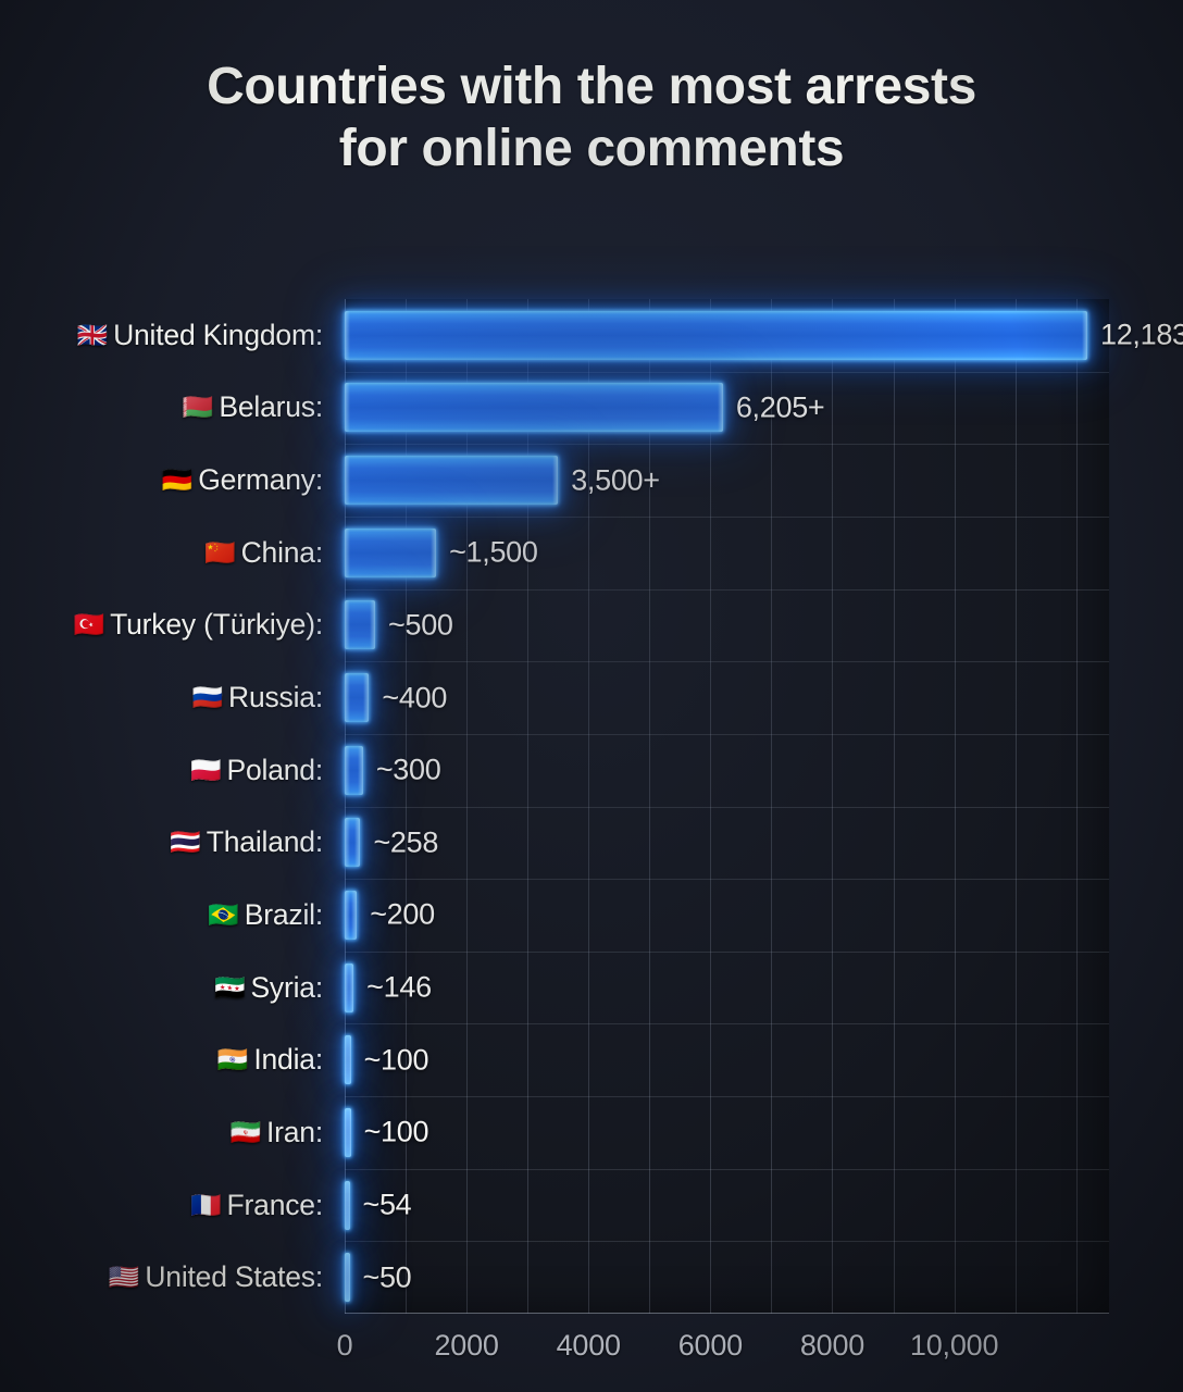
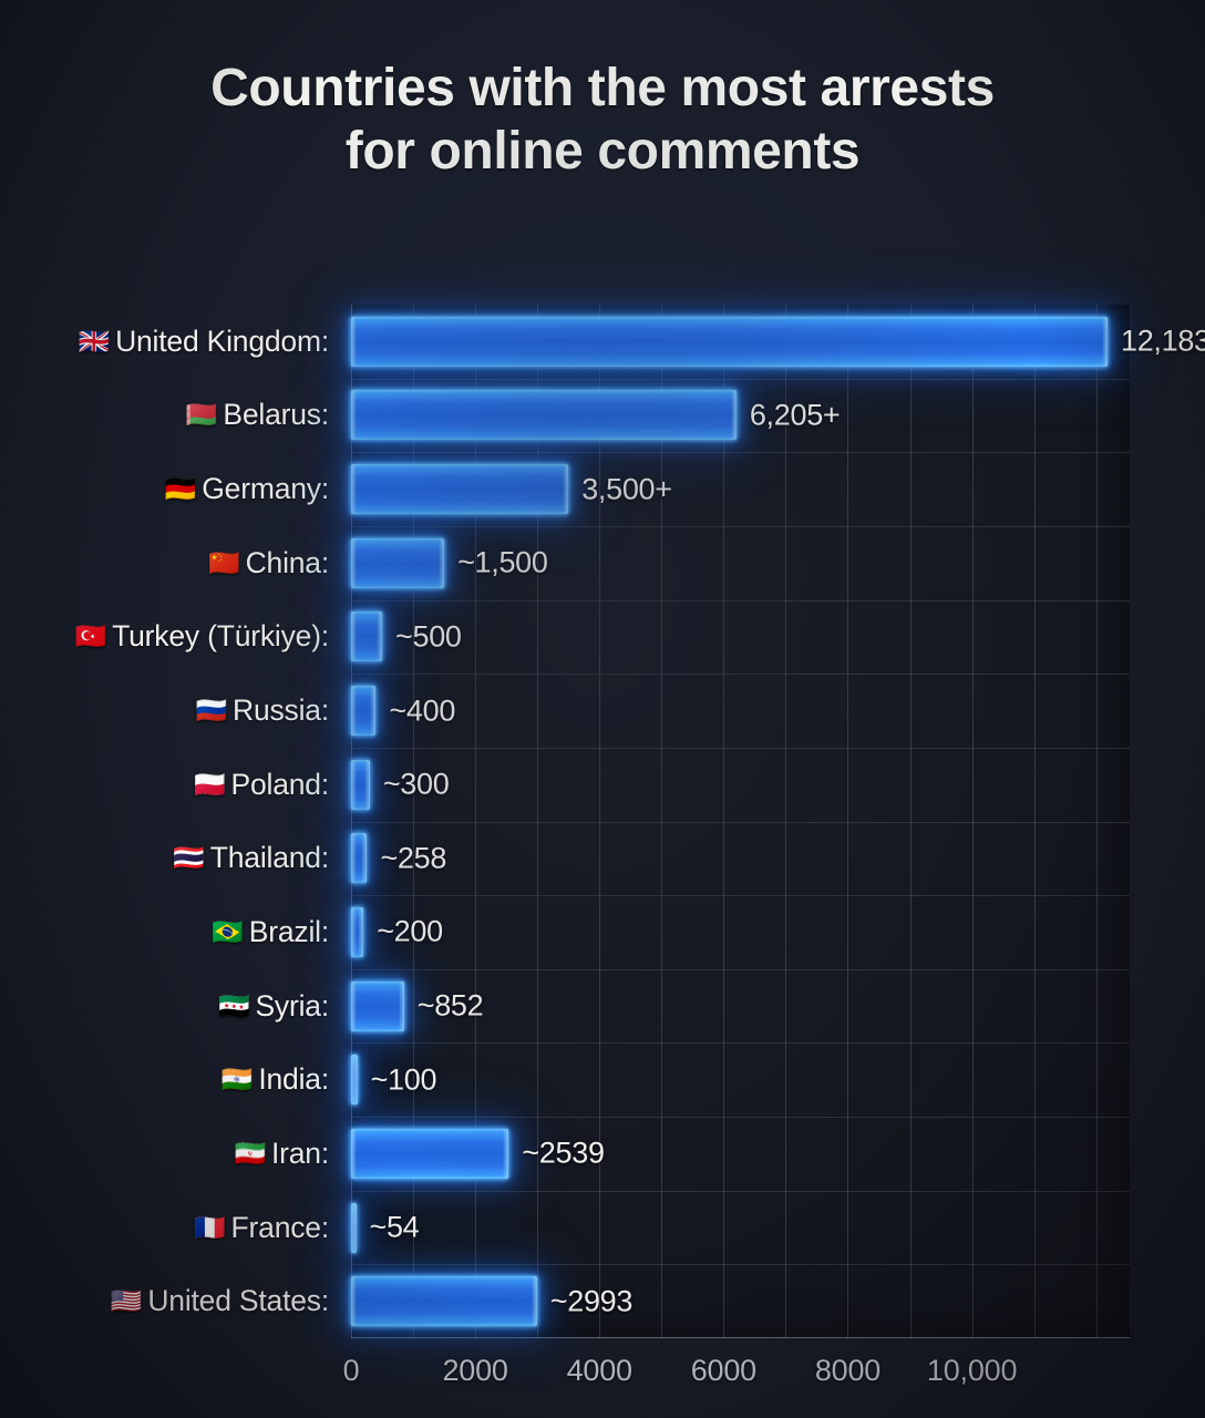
Syria:: 146 -> 852
Iran:: 100 -> 2539
United States:: 50 -> 2993
